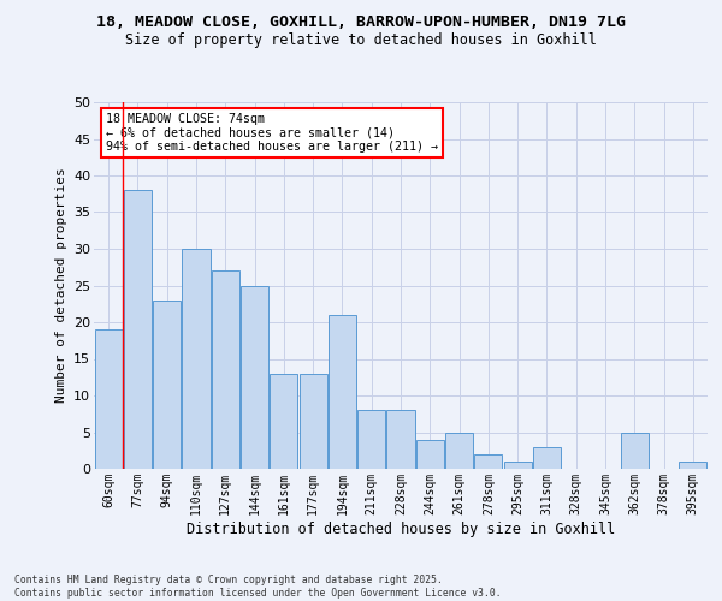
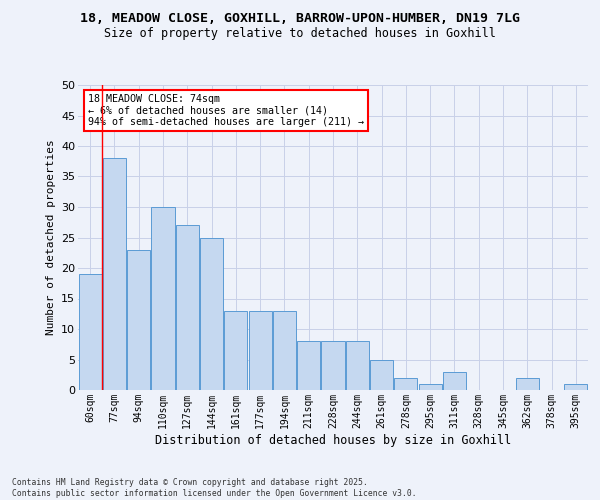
194sqm: 21 -> 13
244sqm: 4 -> 8
362sqm: 5 -> 2
